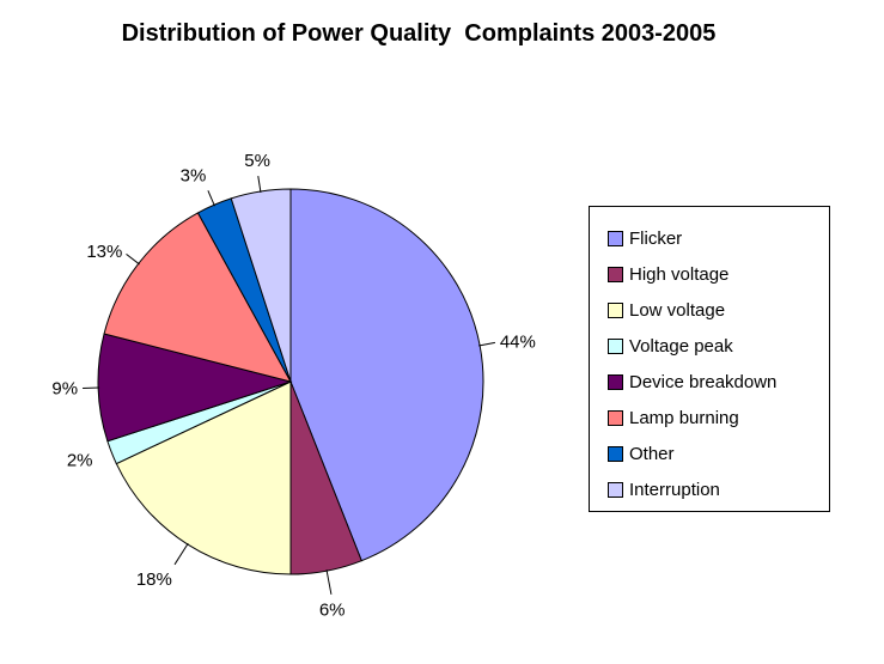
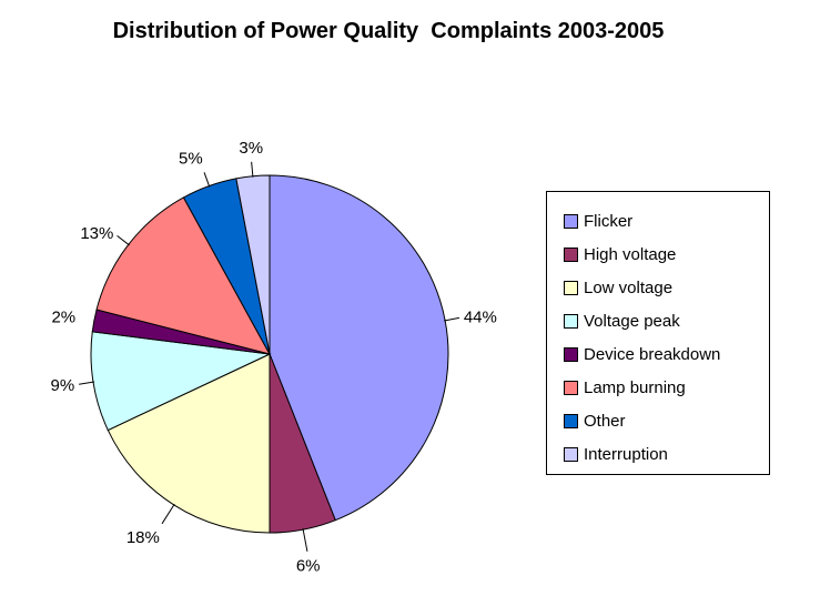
Voltage peak: 2% -> 9%
Device breakdown: 9% -> 2%
Other: 3% -> 5%
Interruption: 5% -> 3%
